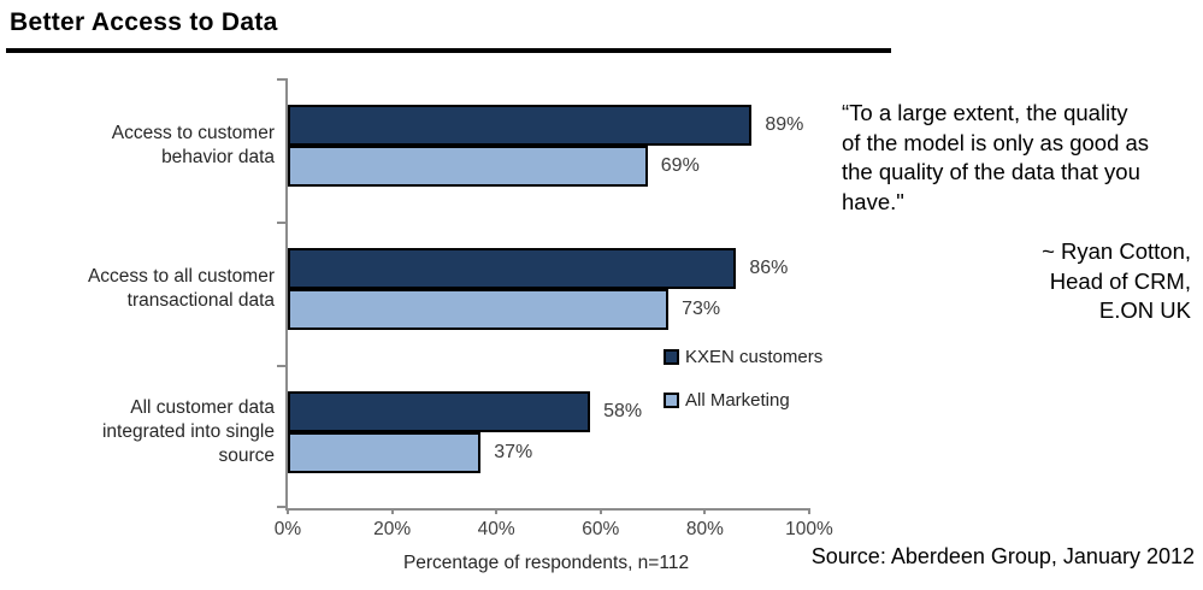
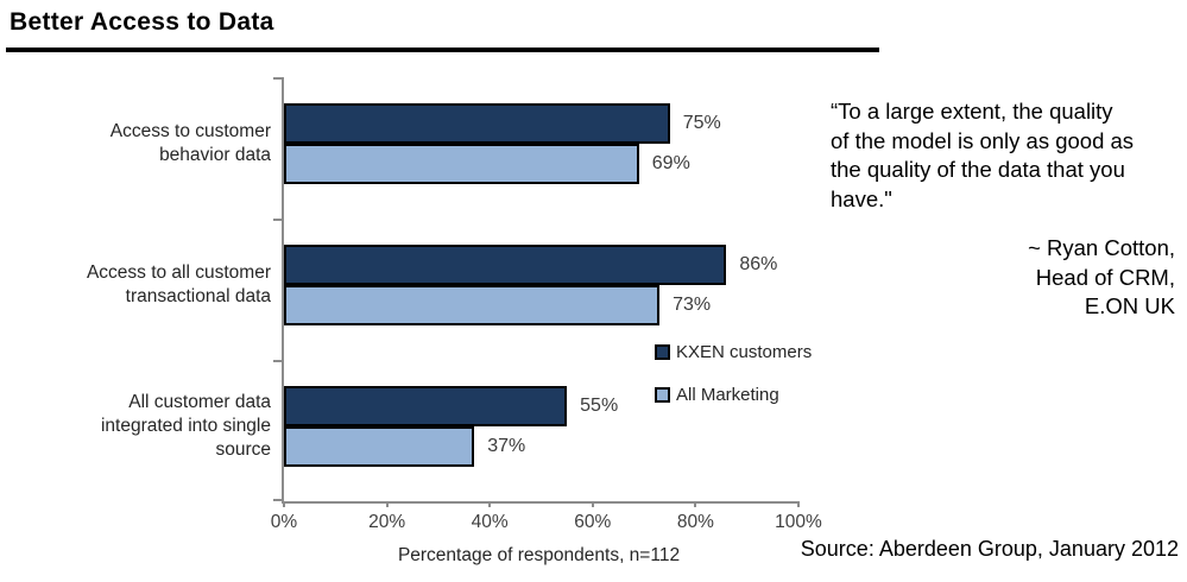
KXEN customers/Access to customer behavior data: 89% -> 75%
KXEN customers/All customer data integrated into single source: 58% -> 55%
